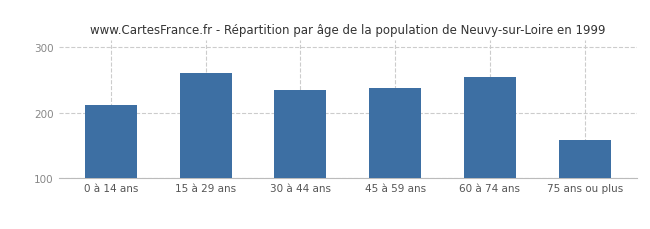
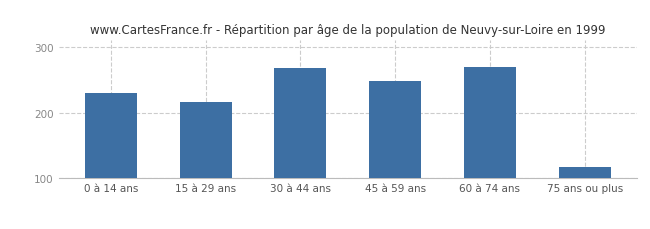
0 à 14 ans: 212 -> 230
15 à 29 ans: 260 -> 216
30 à 44 ans: 234 -> 268
45 à 59 ans: 238 -> 248
60 à 74 ans: 254 -> 270
75 ans ou plus: 158 -> 117
